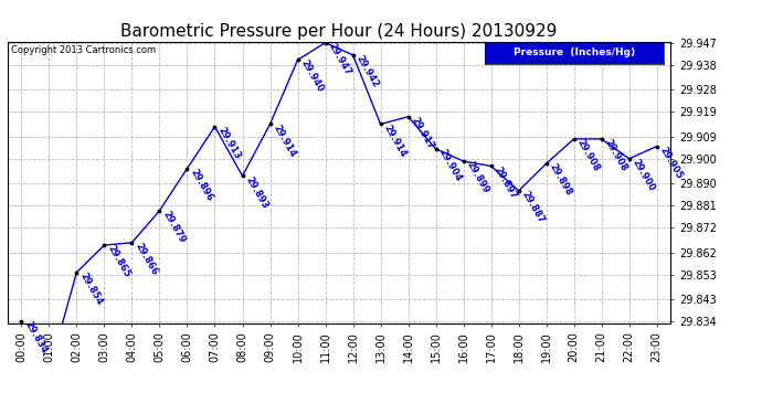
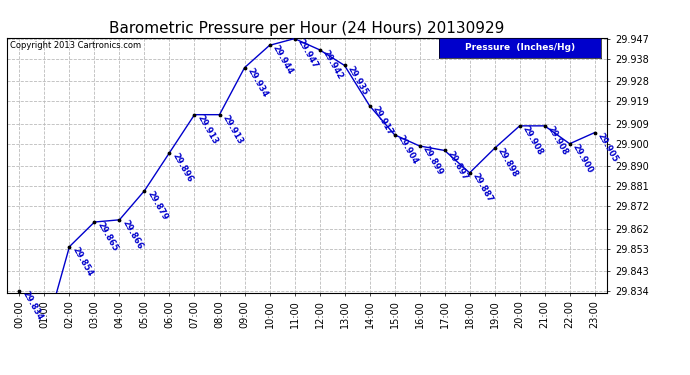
08:00: 29.893 -> 29.913
09:00: 29.914 -> 29.934
10:00: 29.940 -> 29.944
13:00: 29.914 -> 29.935
